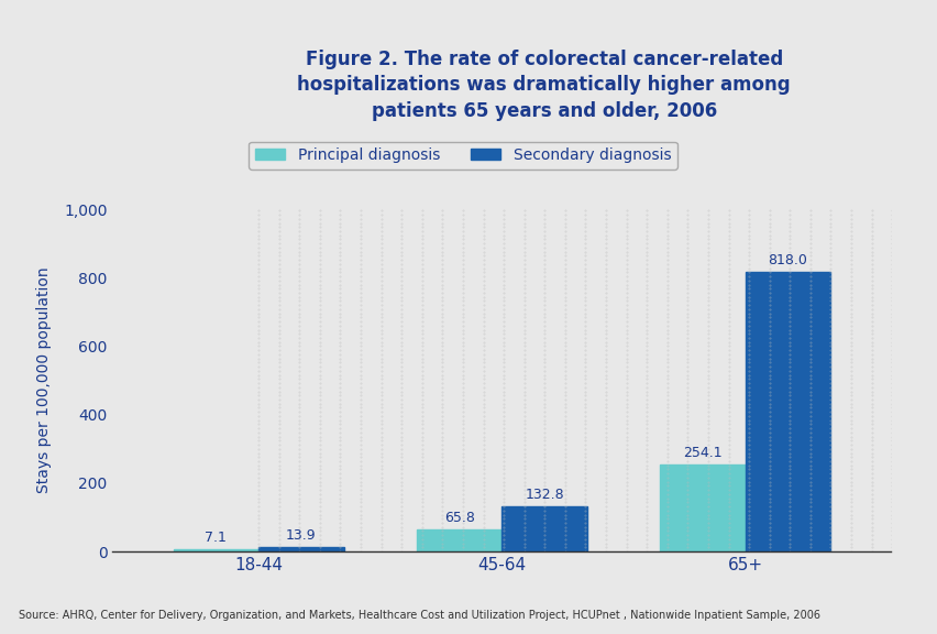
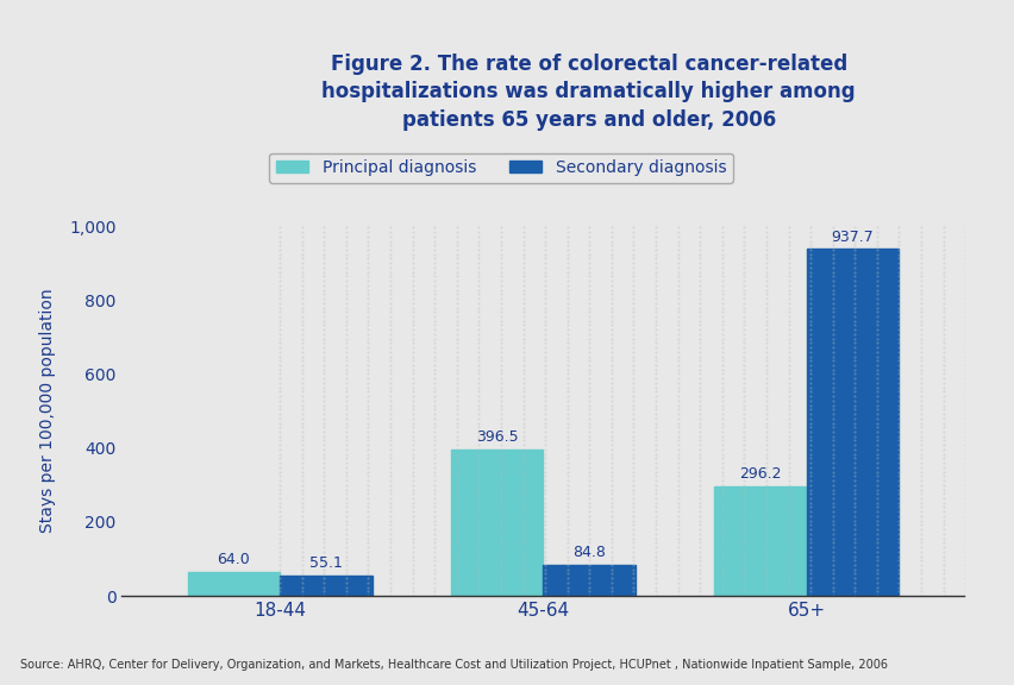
Principal diagnosis/18-44: 7.1 -> 64.0
Secondary diagnosis/18-44: 13.9 -> 55.1
Principal diagnosis/45-64: 65.8 -> 396.5
Secondary diagnosis/45-64: 132.8 -> 84.8
Principal diagnosis/65+: 254.1 -> 296.2
Secondary diagnosis/65+: 818.0 -> 937.7
